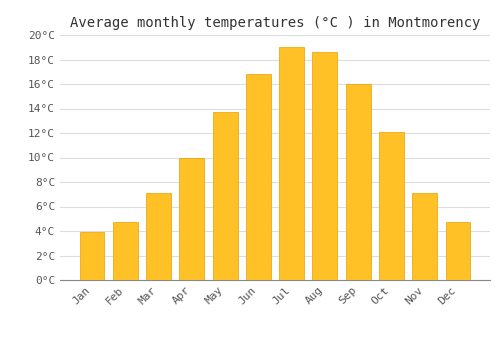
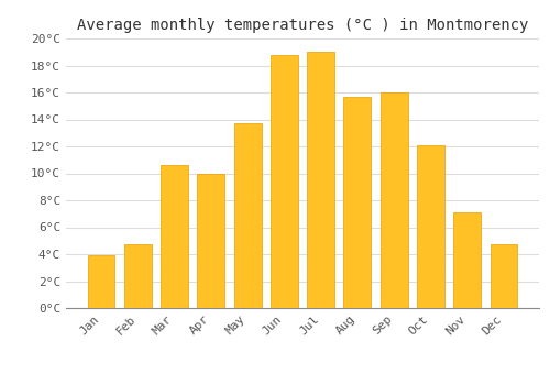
Mar: 7.1°C -> 10.6°C
Jun: 16.8°C -> 18.8°C
Aug: 18.6°C -> 15.7°C
